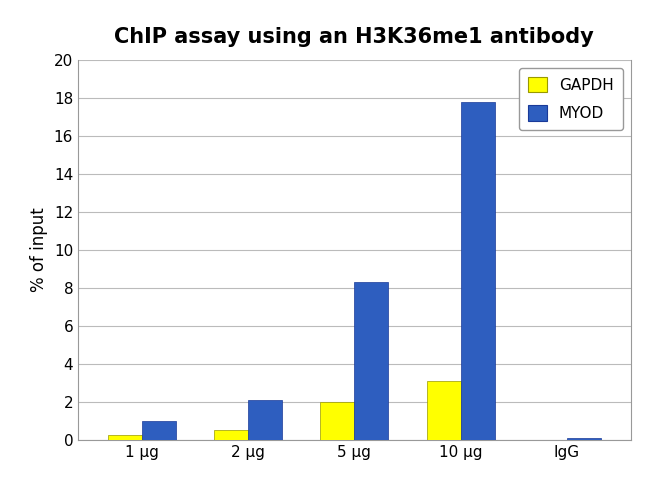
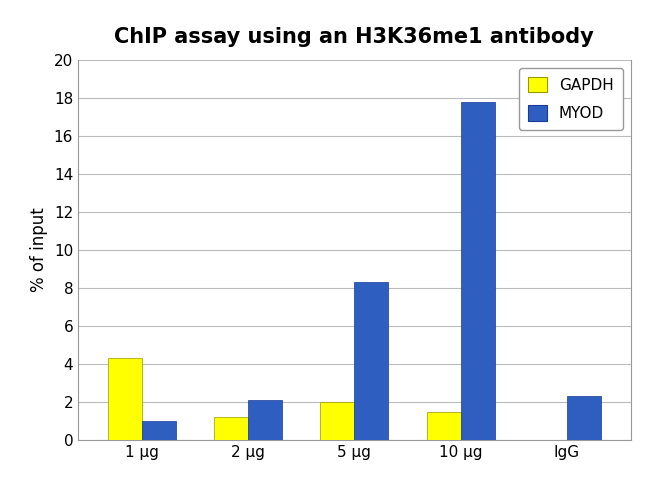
GAPDH/1 μg: 0.2 -> 4.3
GAPDH/2 μg: 0.6 -> 1.2
GAPDH/10 μg: 3.1 -> 1.5
MYOD/IgG: 0.1 -> 2.3
